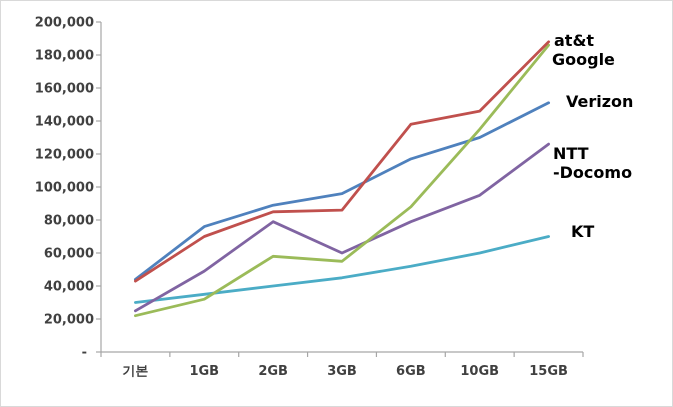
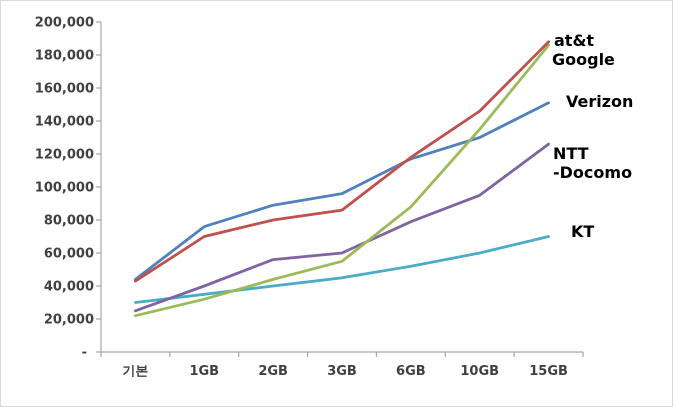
NTT-Docomo/1GB: 49000 -> 40000
NTT-Docomo/2GB: 79000 -> 56000
Google/2GB: 58000 -> 44000
at&t/2GB: 85000 -> 80000
at&t/6GB: 138000 -> 118000
